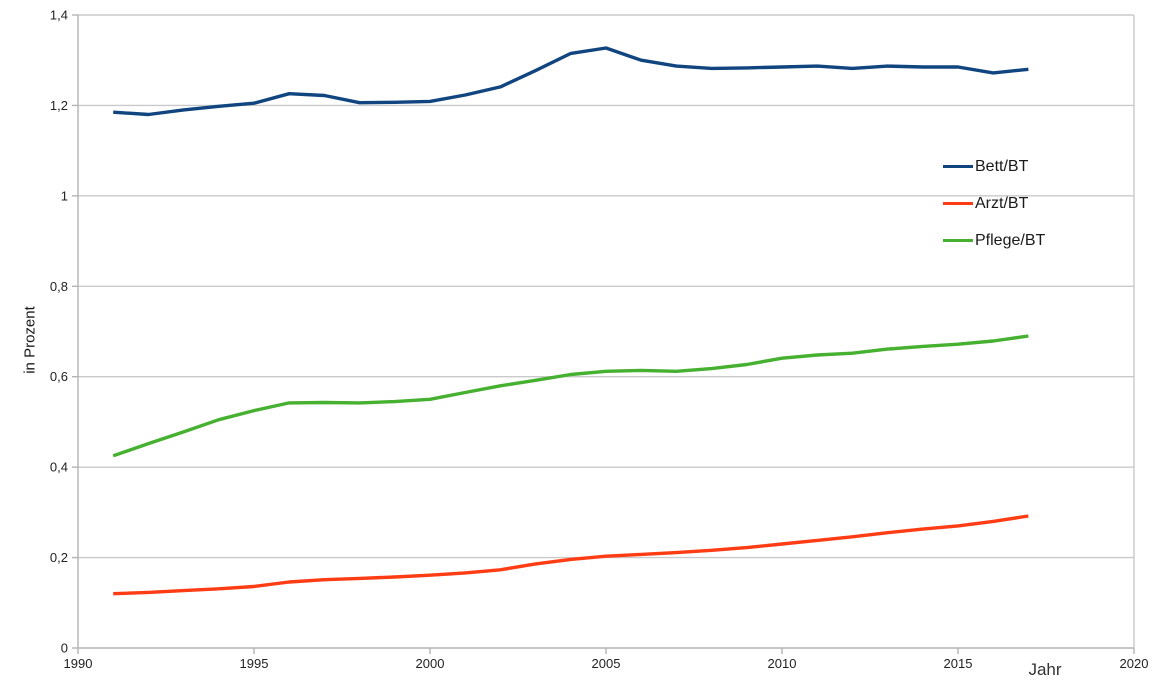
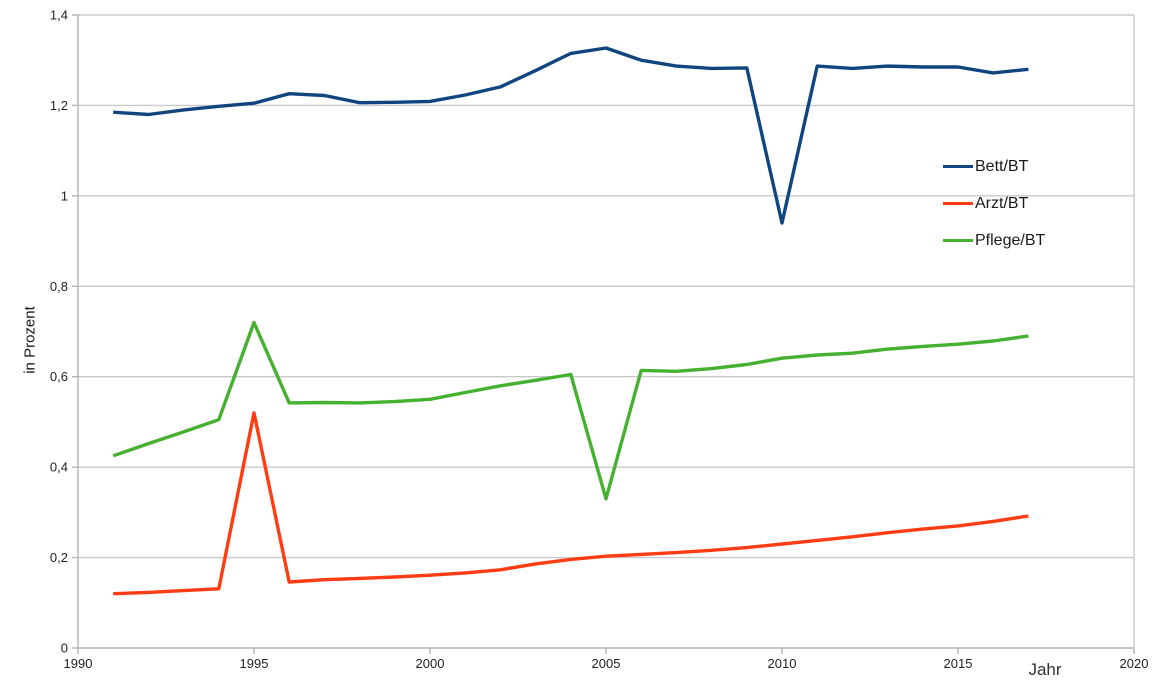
Arzt/BT/1995: 0,14 -> 0,52
Pflege/BT/1995: 0,53 -> 0,72
Pflege/BT/2005: 0,61 -> 0,33
Bett/BT/2010: 1,28 -> 0,94
